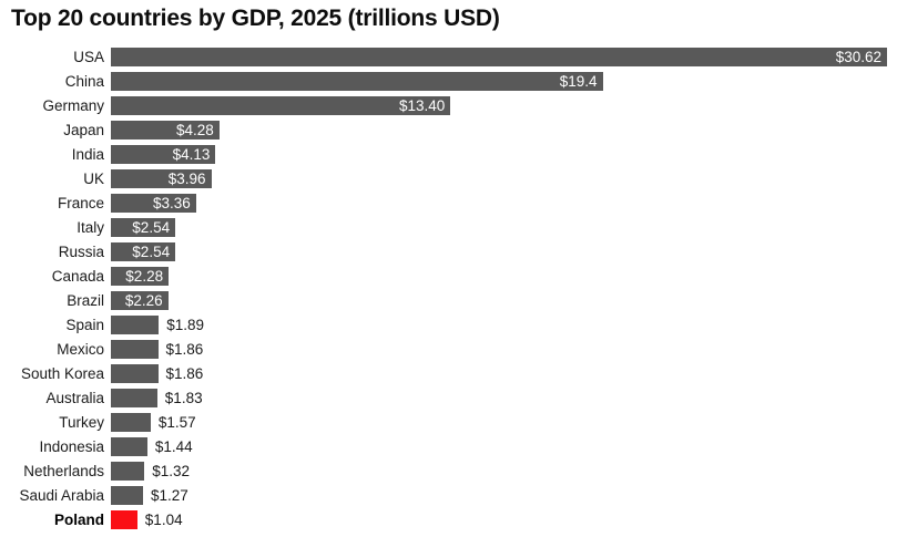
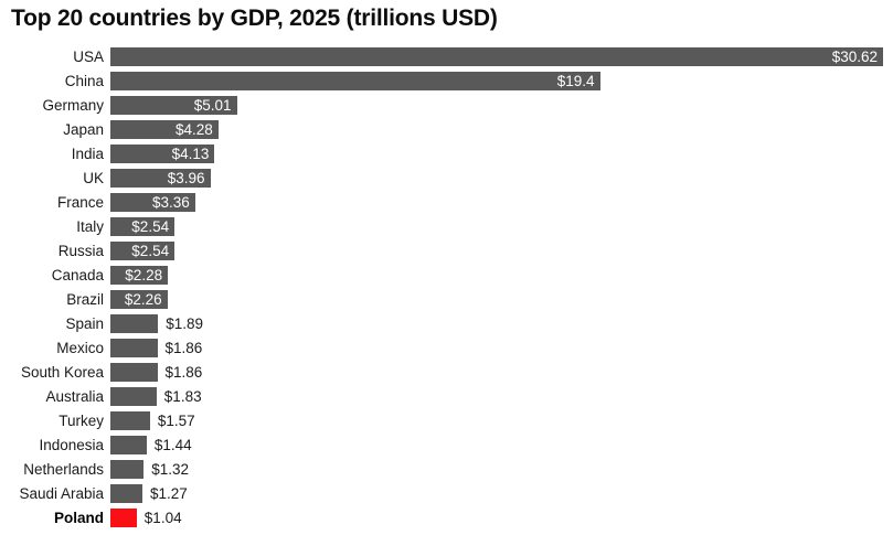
Germany: $13.40 -> $5.01
